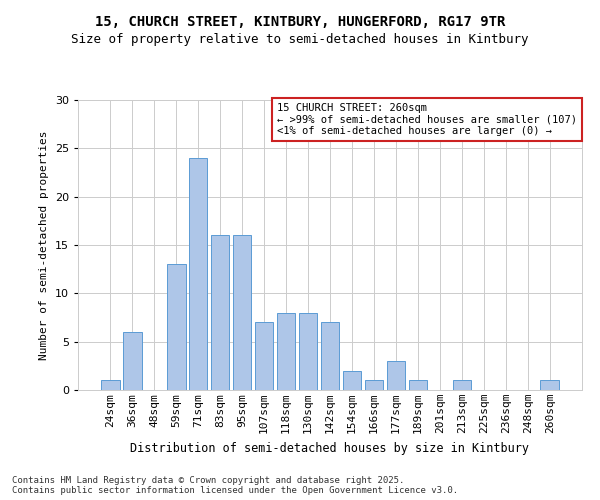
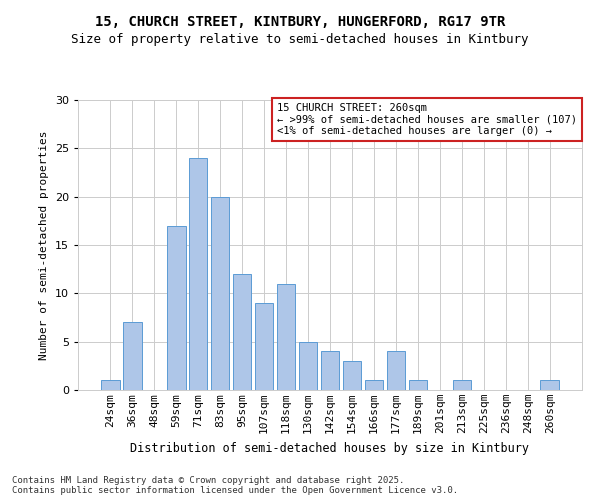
36sqm: 6 -> 7
59sqm: 13 -> 17
83sqm: 16 -> 20
95sqm: 16 -> 12
107sqm: 7 -> 9
118sqm: 8 -> 11
130sqm: 8 -> 5
142sqm: 7 -> 4
154sqm: 2 -> 3
177sqm: 3 -> 4
